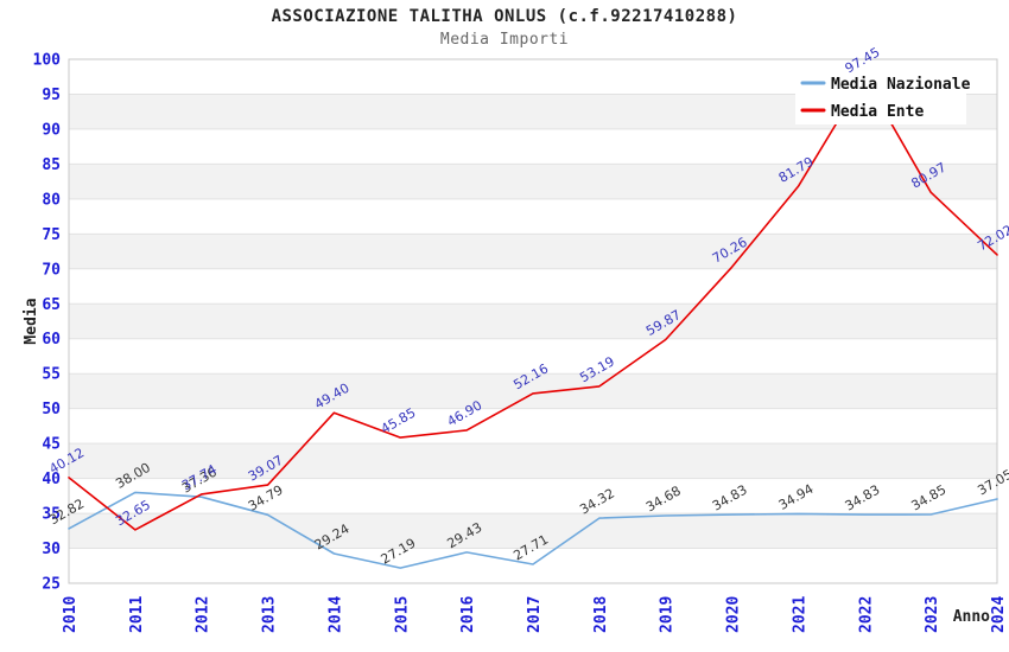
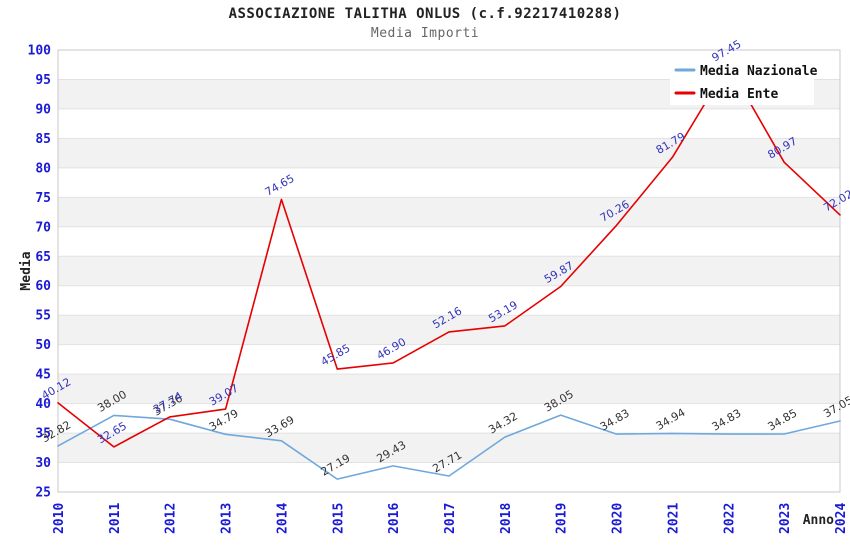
Media Nazionale/2014: 29.24 -> 33.69
Media Ente/2014: 49.40 -> 74.65
Media Nazionale/2019: 34.68 -> 38.05
